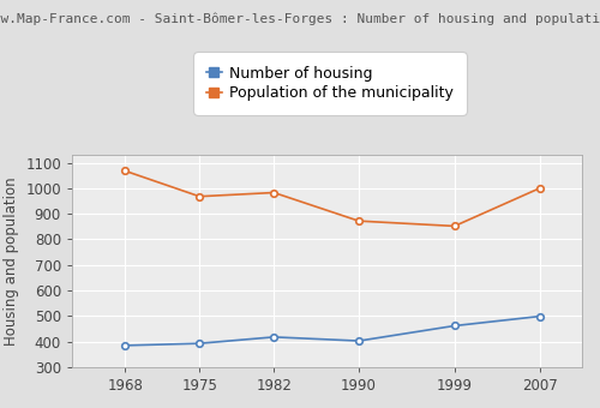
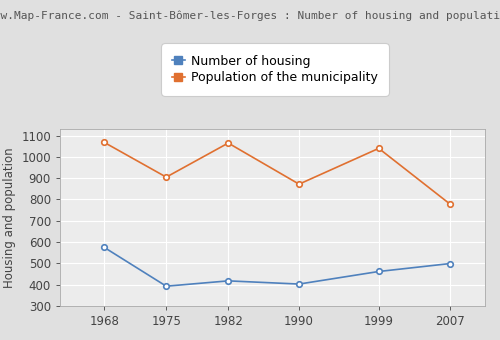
Number of housing/1968: 385 -> 575
Population of the municipality/1975: 968 -> 905
Population of the municipality/1982: 983 -> 1065
Population of the municipality/1999: 852 -> 1040
Population of the municipality/2007: 1000 -> 780
